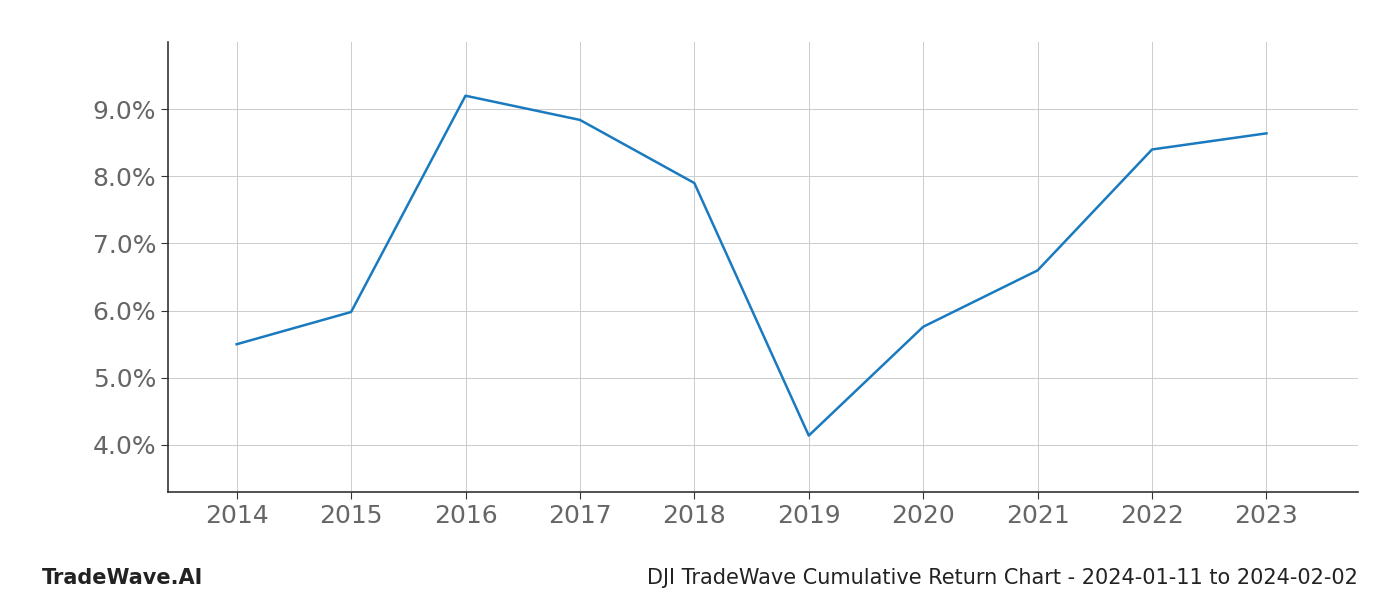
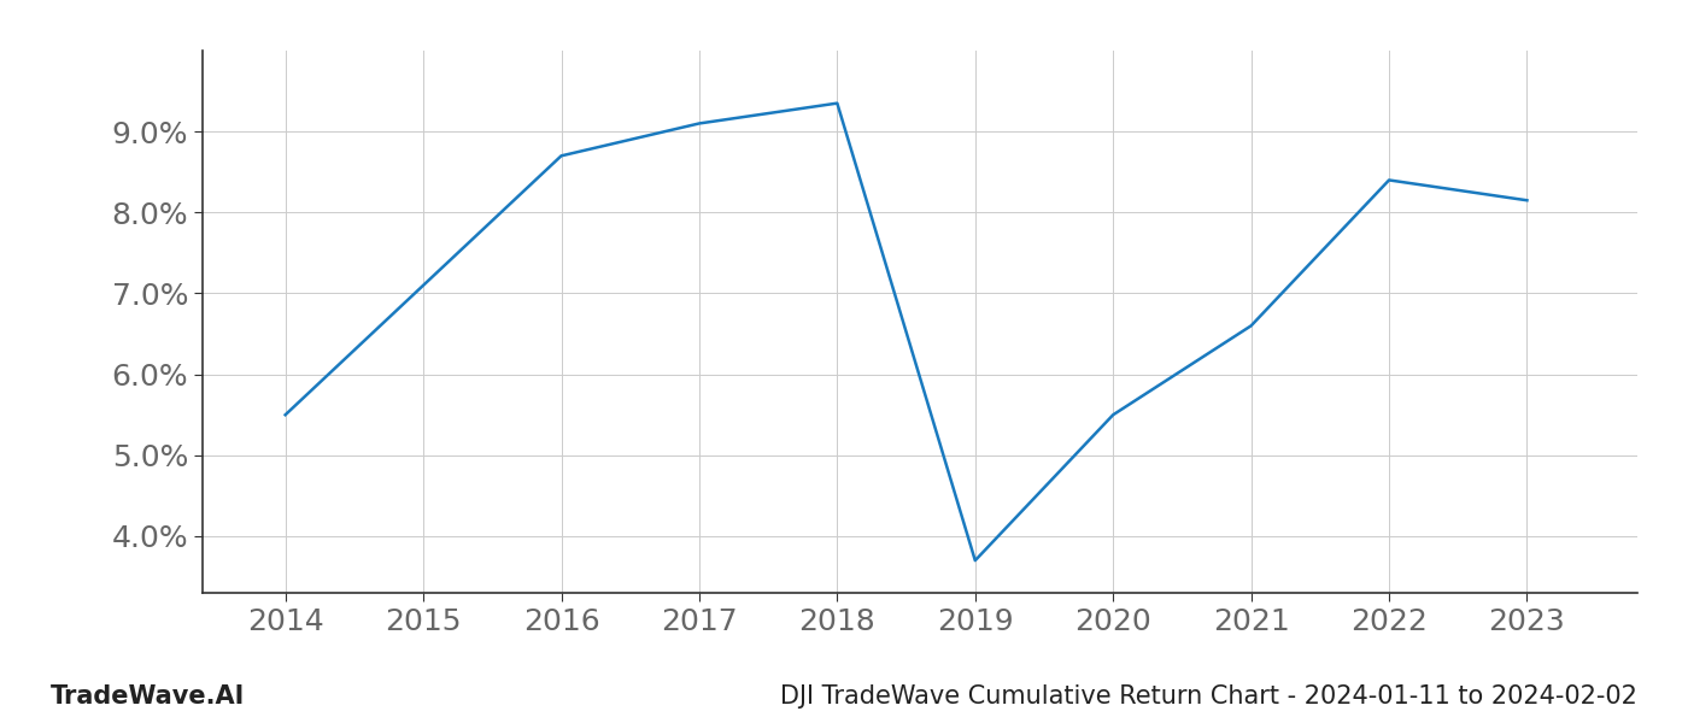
2015: 5.98% -> 7.10%
2016: 9.20% -> 8.70%
2017: 8.84% -> 9.10%
2018: 7.90% -> 9.35%
2019: 4.14% -> 3.70%
2020: 5.76% -> 5.50%
2023: 8.64% -> 8.15%
